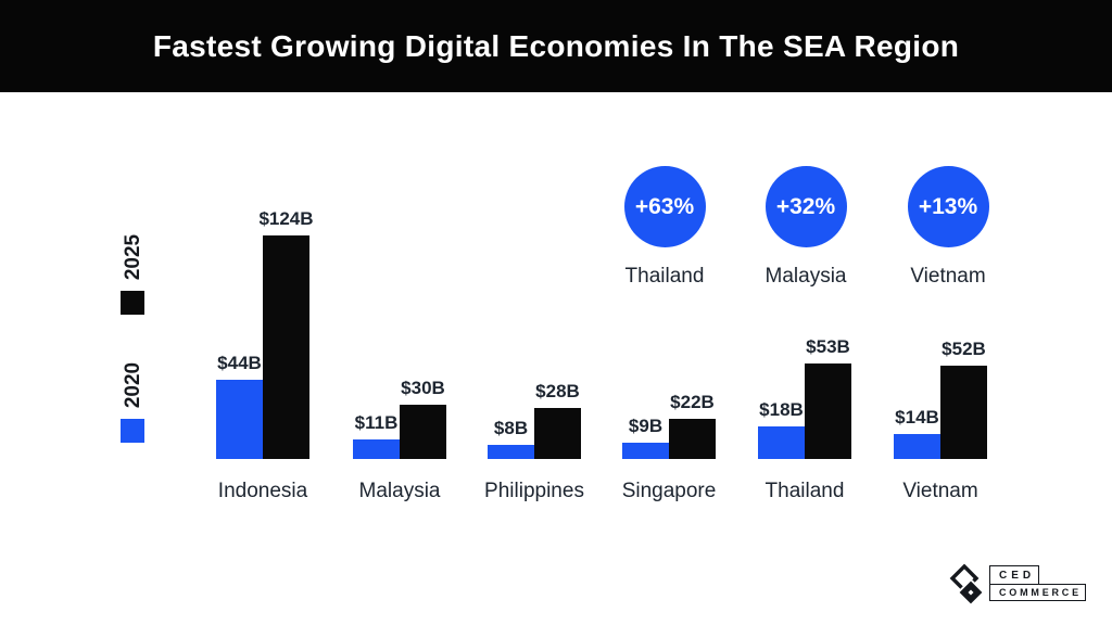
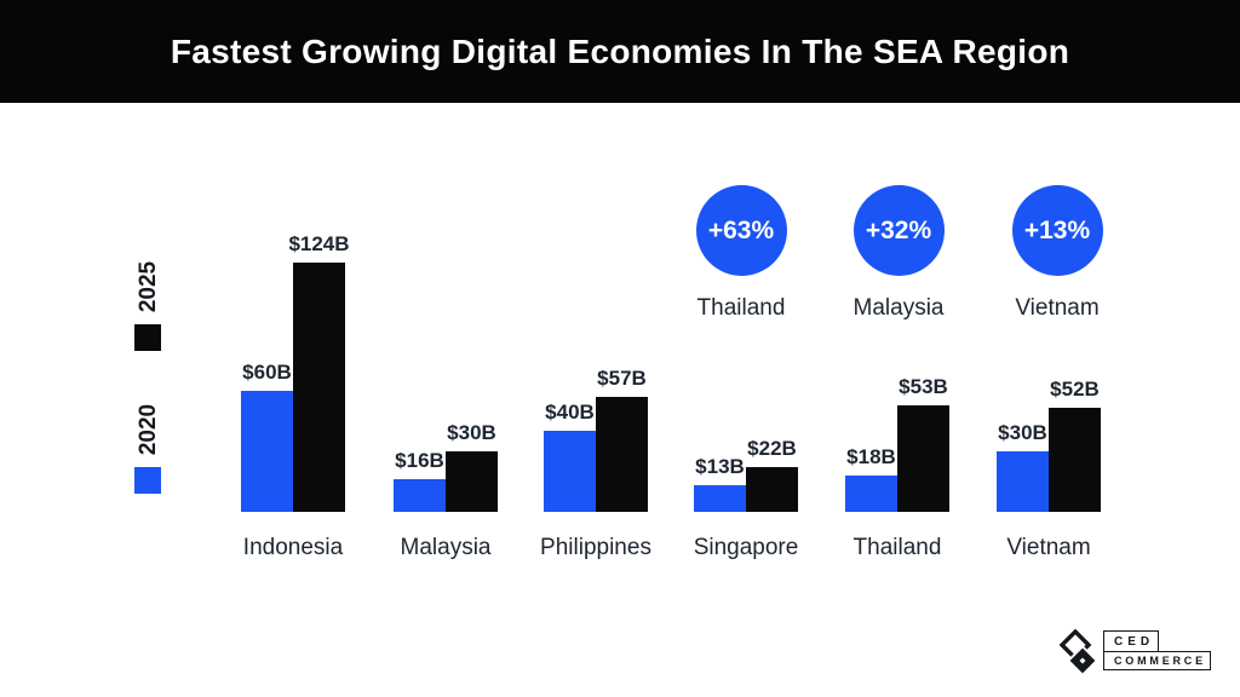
2020/Indonesia: $44B -> $60B
2020/Malaysia: $11B -> $16B
2020/Philippines: $8B -> $40B
2025/Philippines: $28B -> $57B
2020/Singapore: $9B -> $13B
2020/Vietnam: $14B -> $30B
